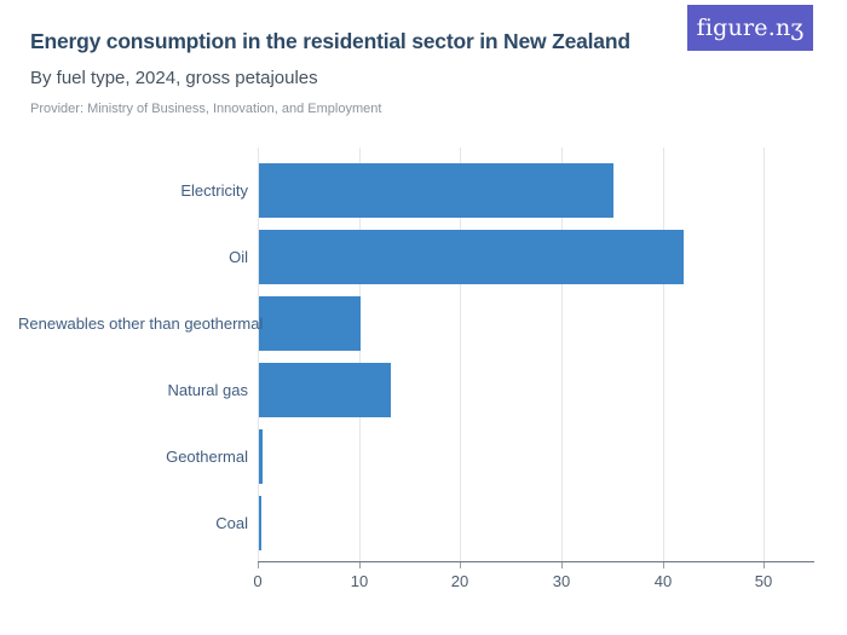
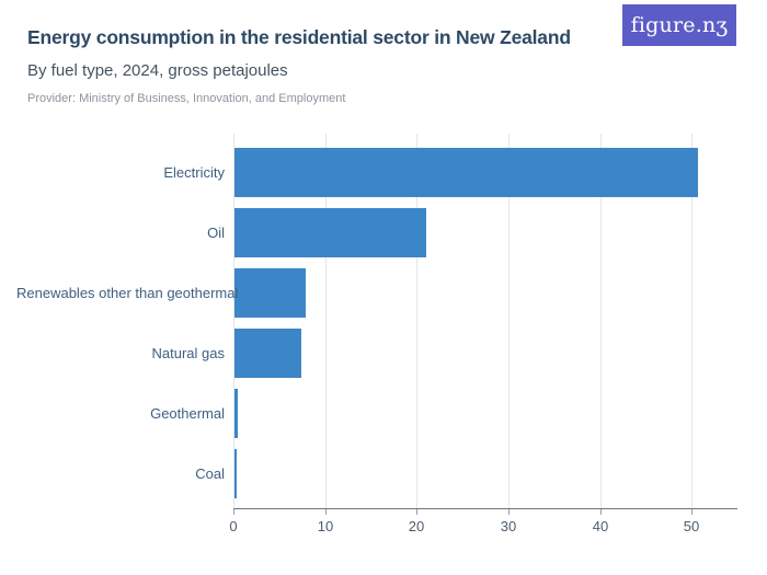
Electricity: 35 -> 51
Oil: 42 -> 21
Renewables other than geothermal: 10 -> 8
Natural gas: 13 -> 7
